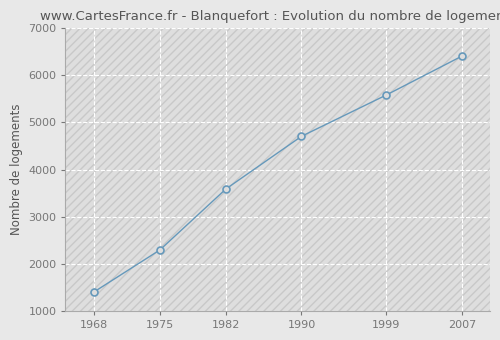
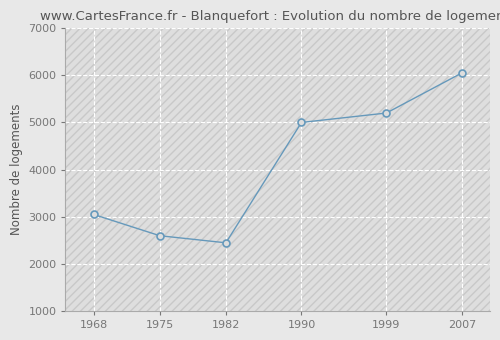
1968: 1410 -> 3050
1975: 2300 -> 2600
1982: 3590 -> 2450
1990: 4710 -> 5000
1999: 5580 -> 5200
2007: 6410 -> 6050
